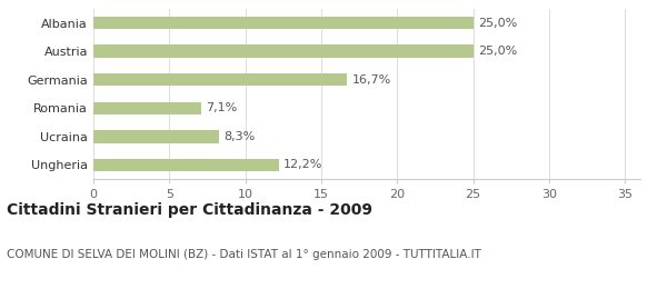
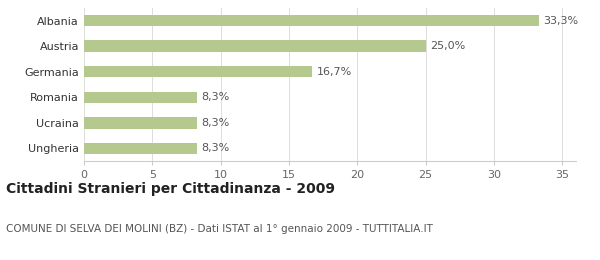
Albania: 25,0% -> 33,3%
Romania: 7,1% -> 8,3%
Ungheria: 12,2% -> 8,3%
